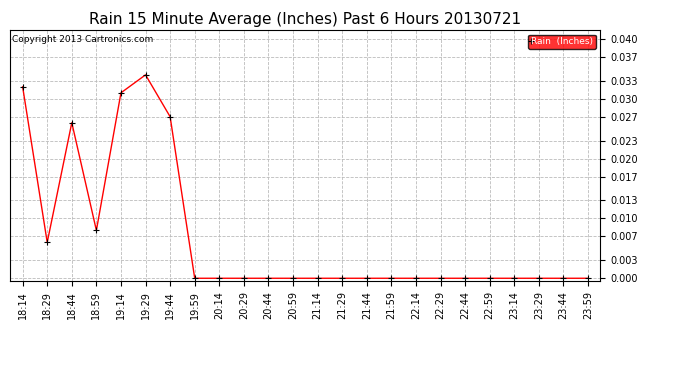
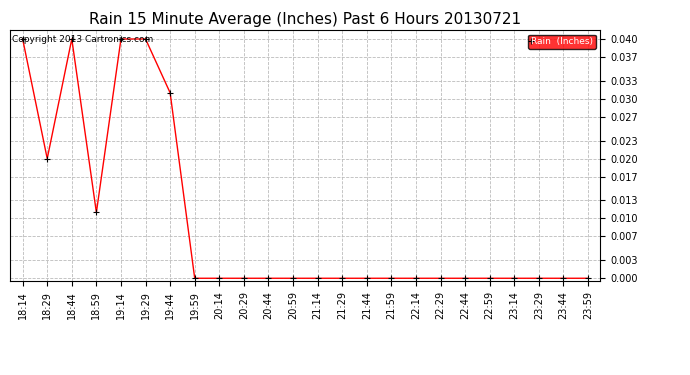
18:14: 0.032 -> 0.040
18:29: 0.006 -> 0.020
18:44: 0.026 -> 0.040
18:59: 0.008 -> 0.011
19:14: 0.031 -> 0.040
19:29: 0.034 -> 0.040
19:44: 0.027 -> 0.031
